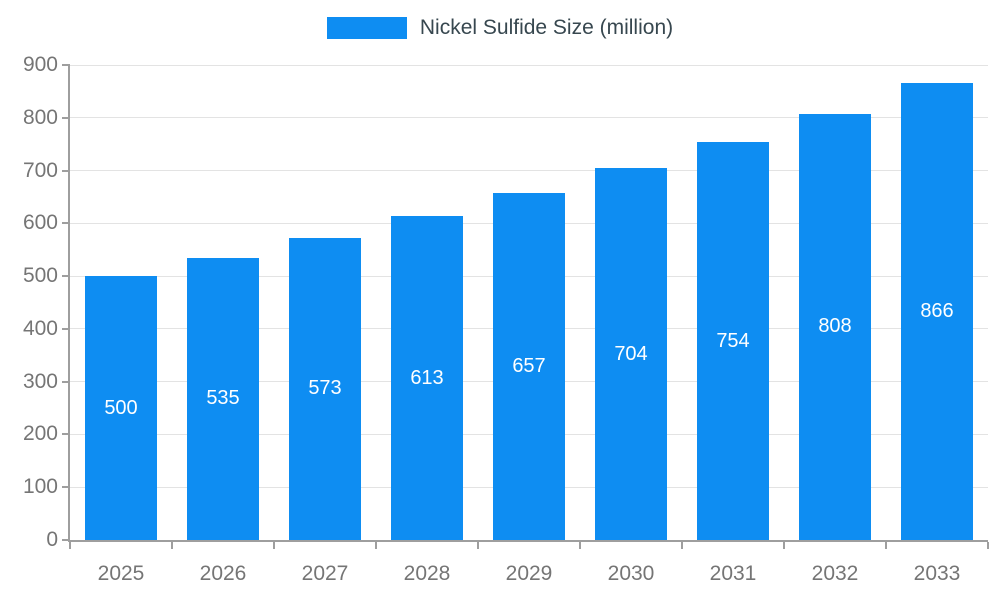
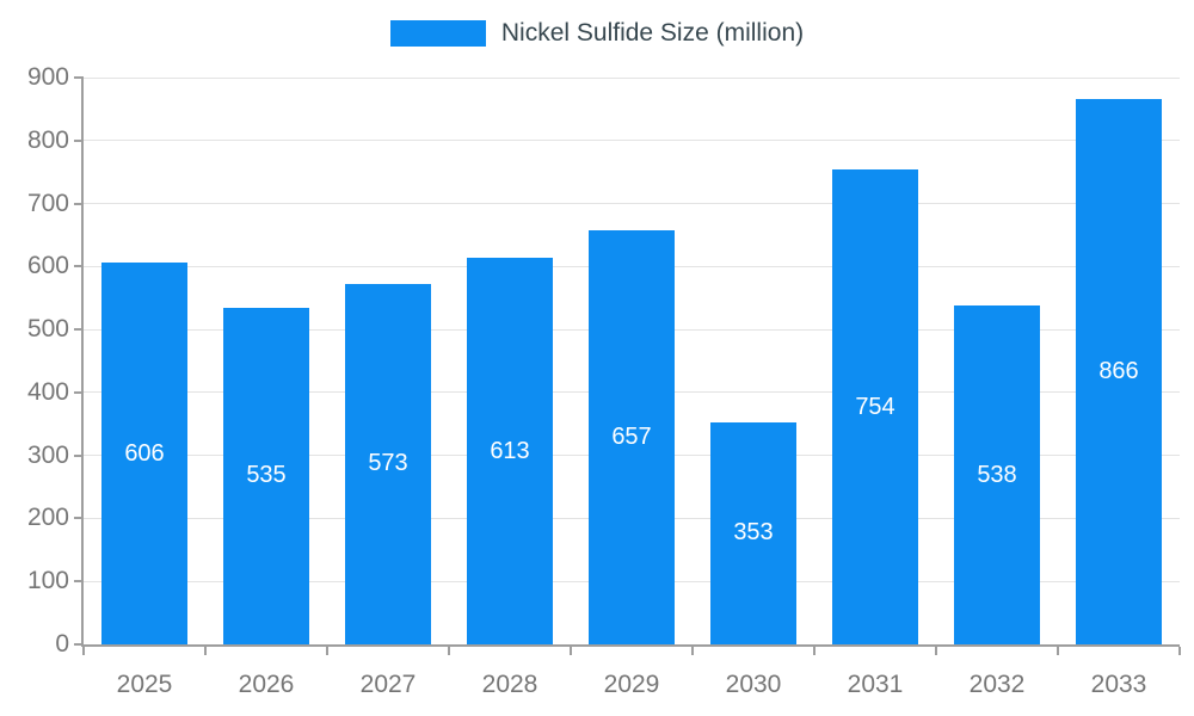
2025: 500 -> 606
2030: 704 -> 353
2032: 808 -> 538
